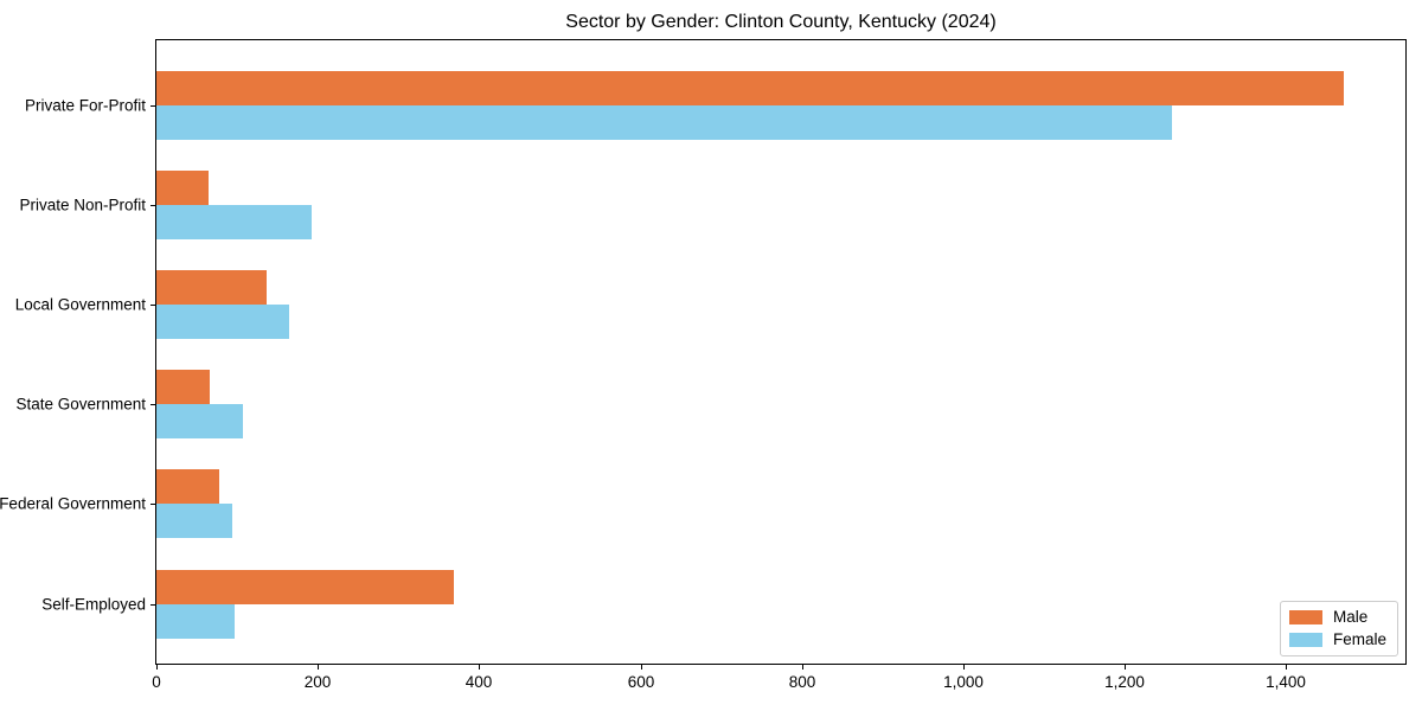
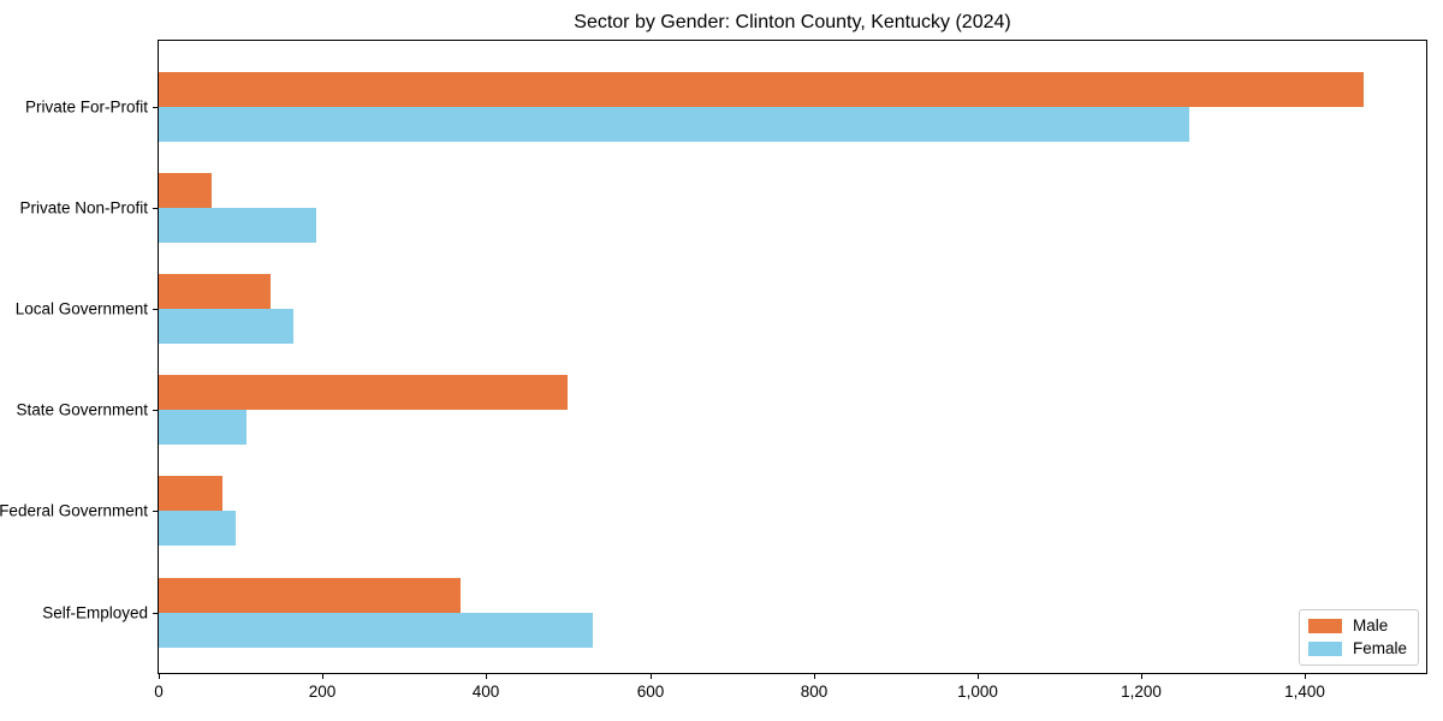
Male/State Government: 70 -> 500
Female/Self-Employed: 100 -> 530
